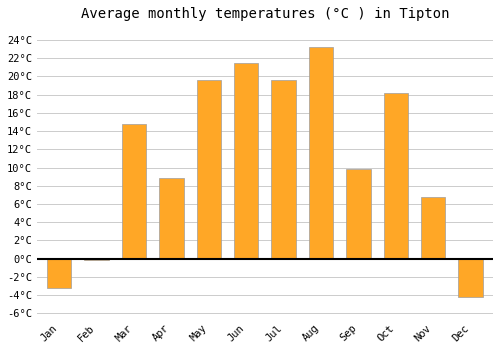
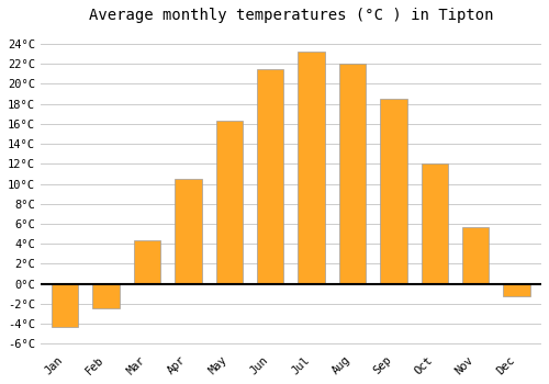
Jan: -3.2°C -> -4.3°C
Feb: -0.2°C -> -2.4°C
Mar: 14.8°C -> 4.3°C
Apr: 8.8°C -> 10.5°C
May: 19.6°C -> 16.3°C
Jul: 19.6°C -> 23.2°C
Aug: 23.2°C -> 22.0°C
Sep: 9.8°C -> 18.5°C
Oct: 18.2°C -> 12.0°C
Nov: 6.8°C -> 5.7°C
Dec: -4.2°C -> -1.3°C
